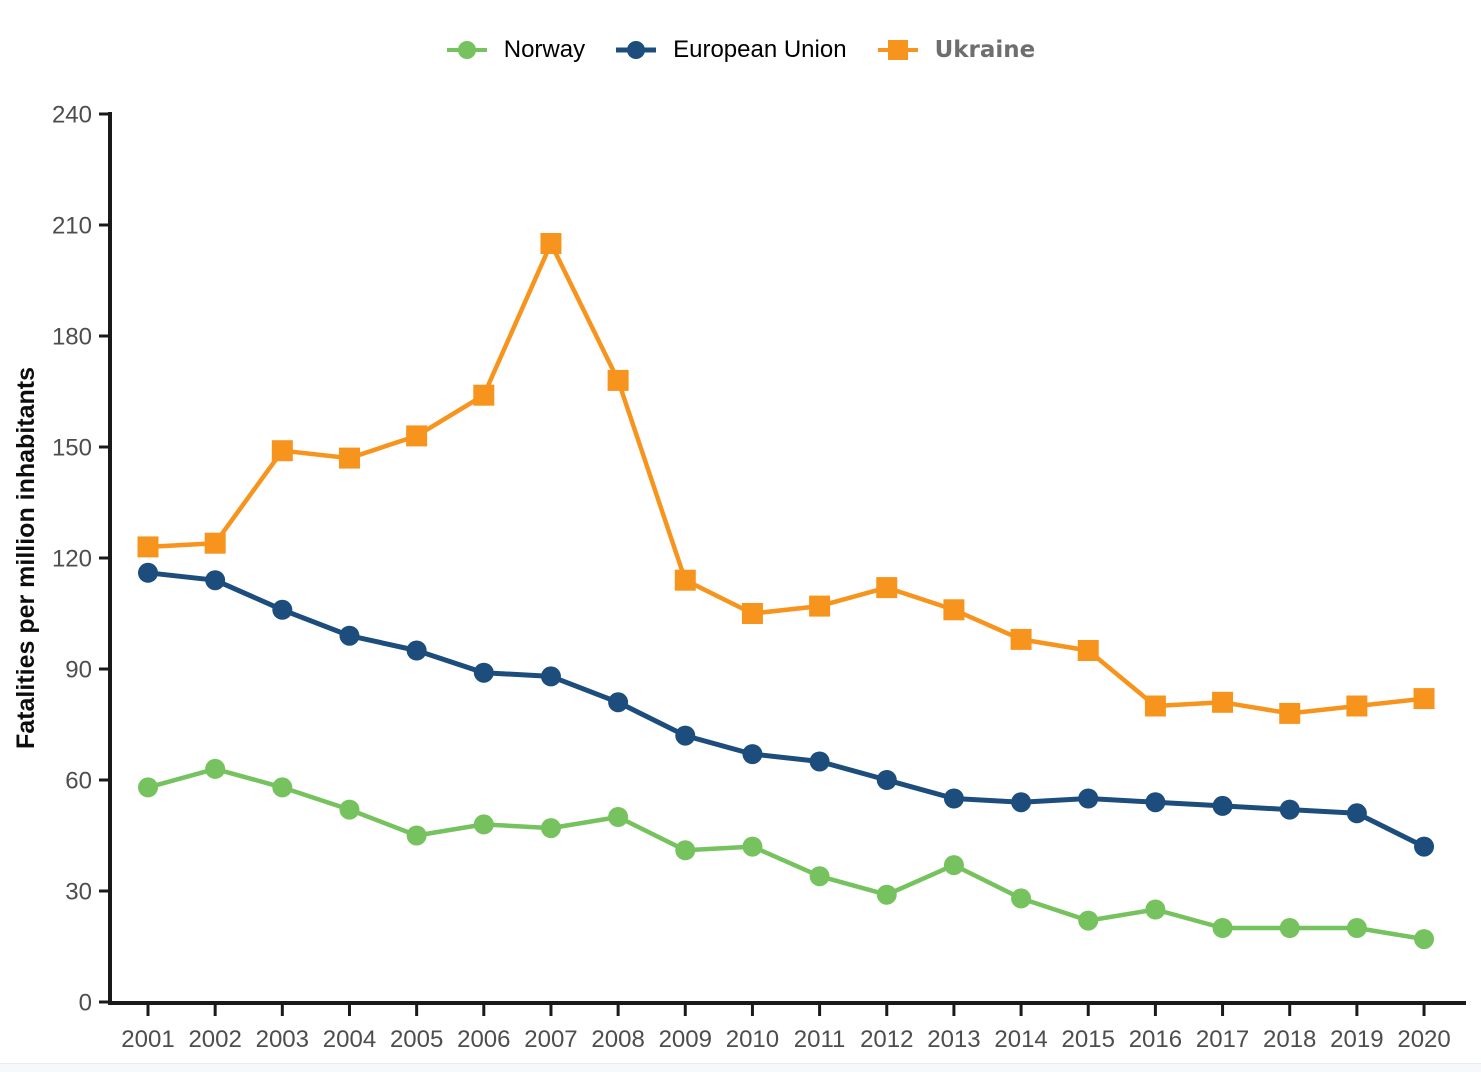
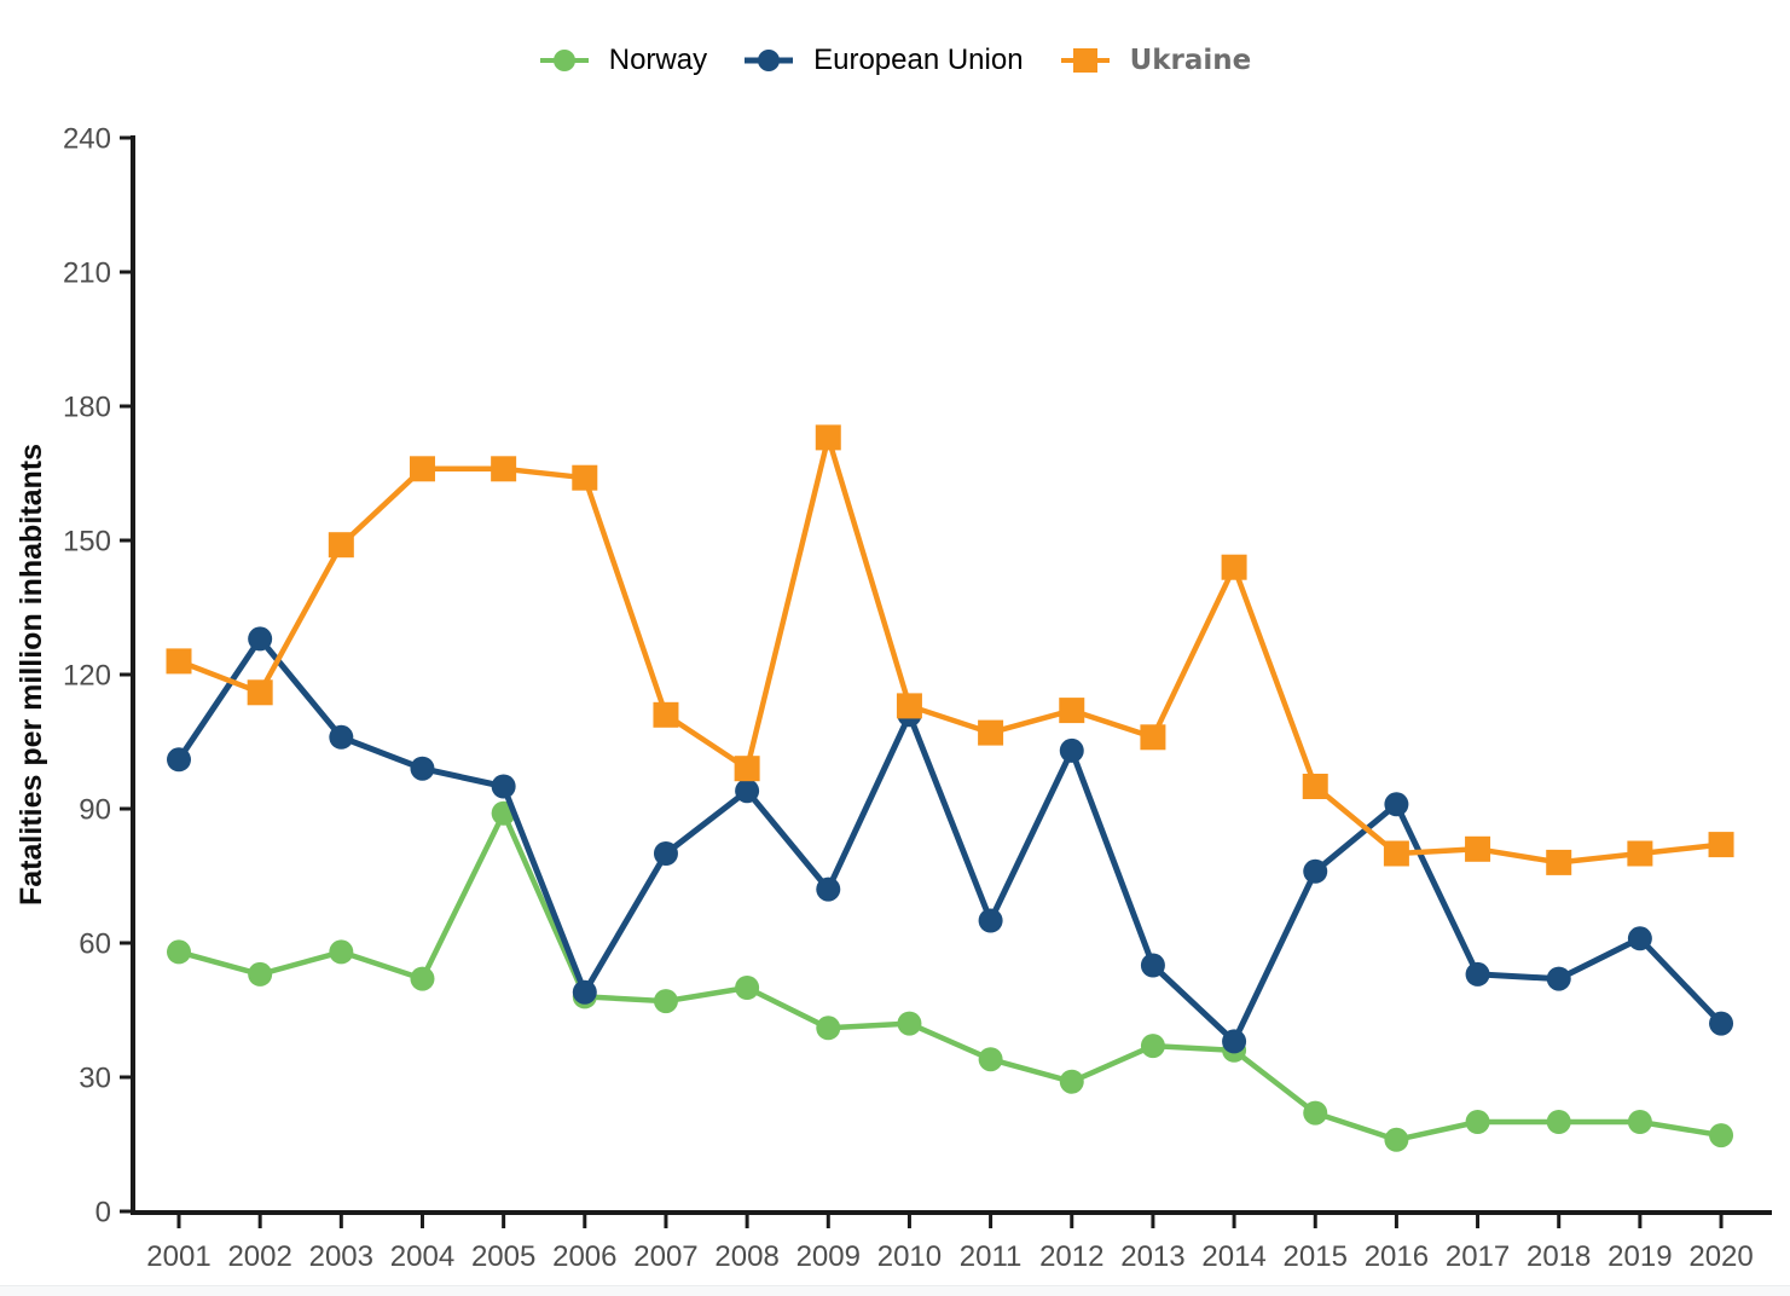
European Union/2001: 116 -> 101
Norway/2002: 63 -> 53
European Union/2002: 114 -> 128
Ukraine/2002: 124 -> 116
Ukraine/2004: 147 -> 166
Norway/2005: 45 -> 89
Ukraine/2005: 153 -> 166
European Union/2006: 89 -> 49
European Union/2007: 88 -> 80
Ukraine/2007: 205 -> 111
European Union/2008: 81 -> 94
Ukraine/2008: 168 -> 99
Ukraine/2009: 114 -> 173
European Union/2010: 67 -> 111
Ukraine/2010: 105 -> 113
European Union/2012: 60 -> 103
Norway/2014: 28 -> 36
European Union/2014: 54 -> 38
Ukraine/2014: 98 -> 144
European Union/2015: 55 -> 76
Norway/2016: 25 -> 16
European Union/2016: 54 -> 91
European Union/2019: 51 -> 61
